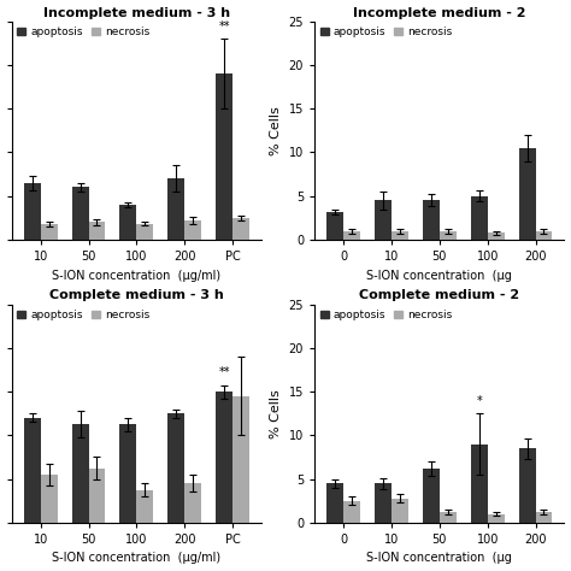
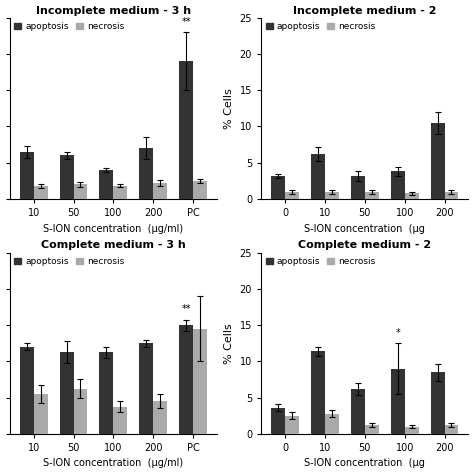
Incomplete medium - 2/apoptosis/10: 4.5 -> 6.2
Incomplete medium - 2/apoptosis/50: 4.6 -> 3.2
Incomplete medium - 2/apoptosis/100: 5.0 -> 3.8
Complete medium - 2/apoptosis/0: 4.5 -> 3.6
Complete medium - 2/apoptosis/10: 4.5 -> 11.4
